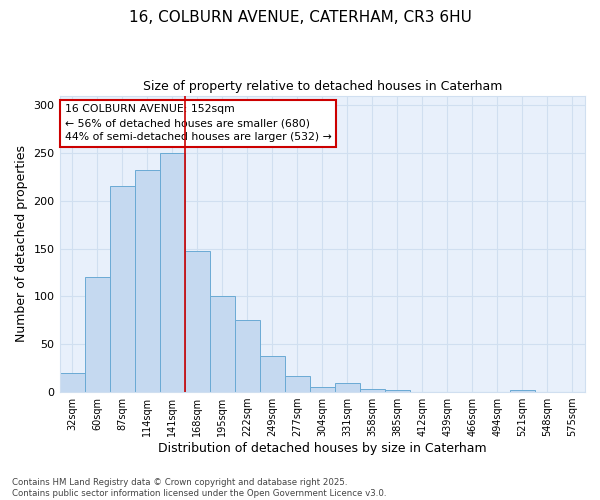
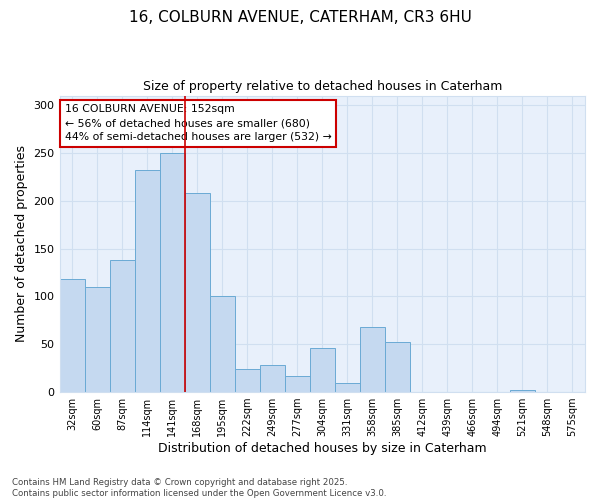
32sqm: 20 -> 118
60sqm: 120 -> 110
87sqm: 215 -> 138
168sqm: 148 -> 208
222sqm: 75 -> 24
249sqm: 38 -> 28
304sqm: 5 -> 46
358sqm: 3 -> 68
385sqm: 2 -> 52
